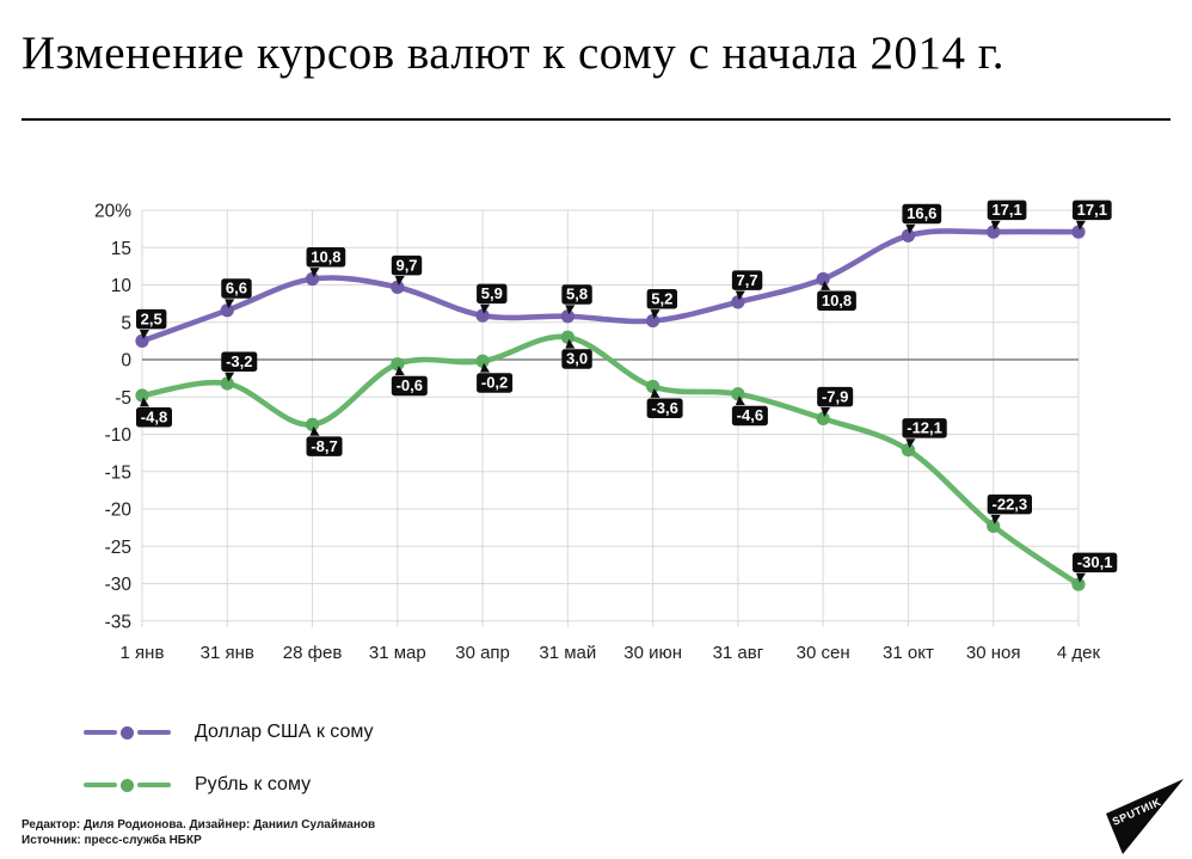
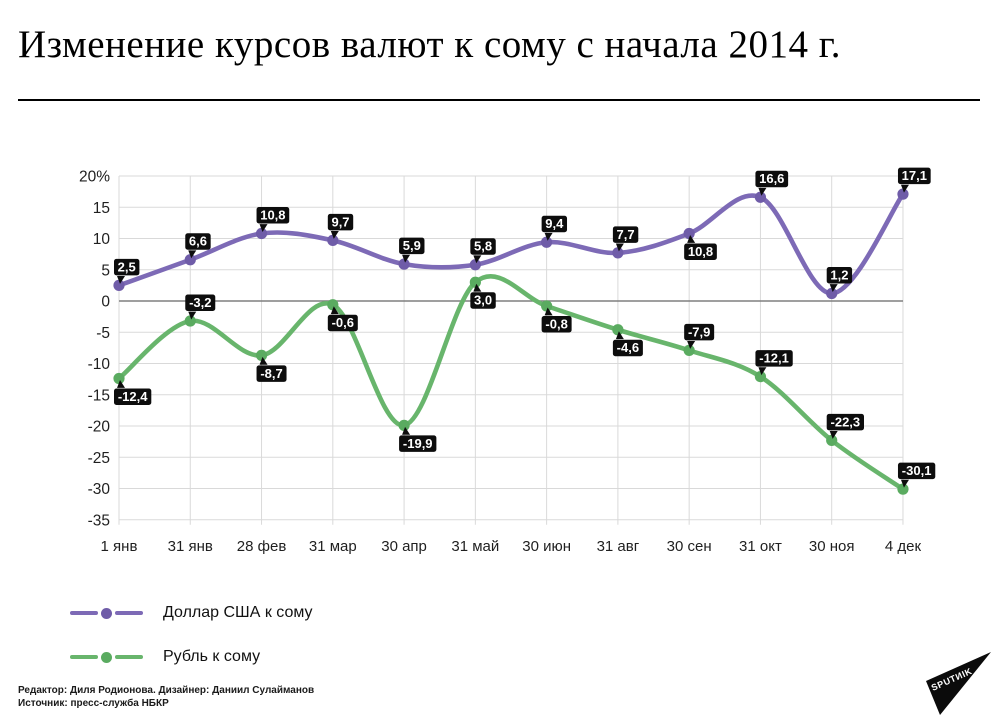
Рубль к сому/1 янв: -4,8 -> -12,4
Рубль к сому/30 апр: -0,2 -> -19,9
Доллар США к сому/30 июн: 5,2 -> 9,4
Рубль к сому/30 июн: -3,6 -> -0,8
Доллар США к сому/30 ноя: 17,1 -> 1,2
